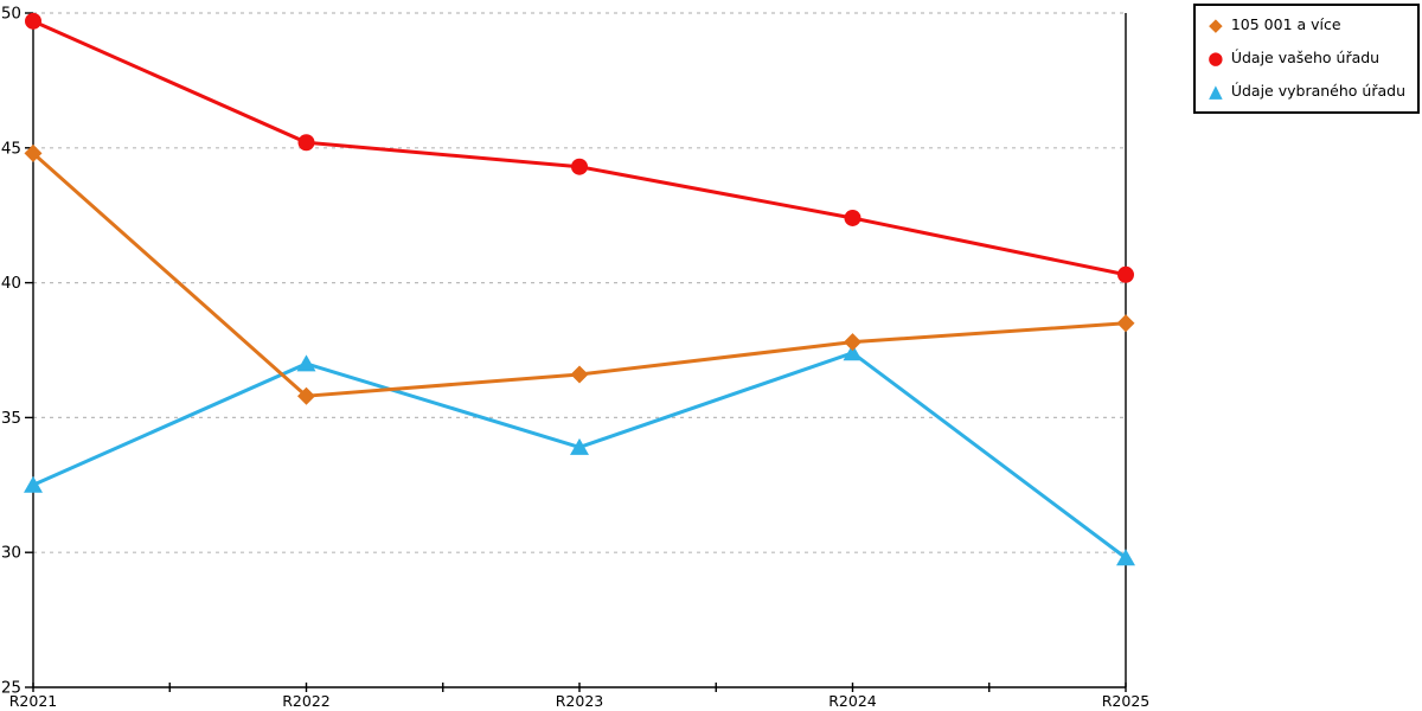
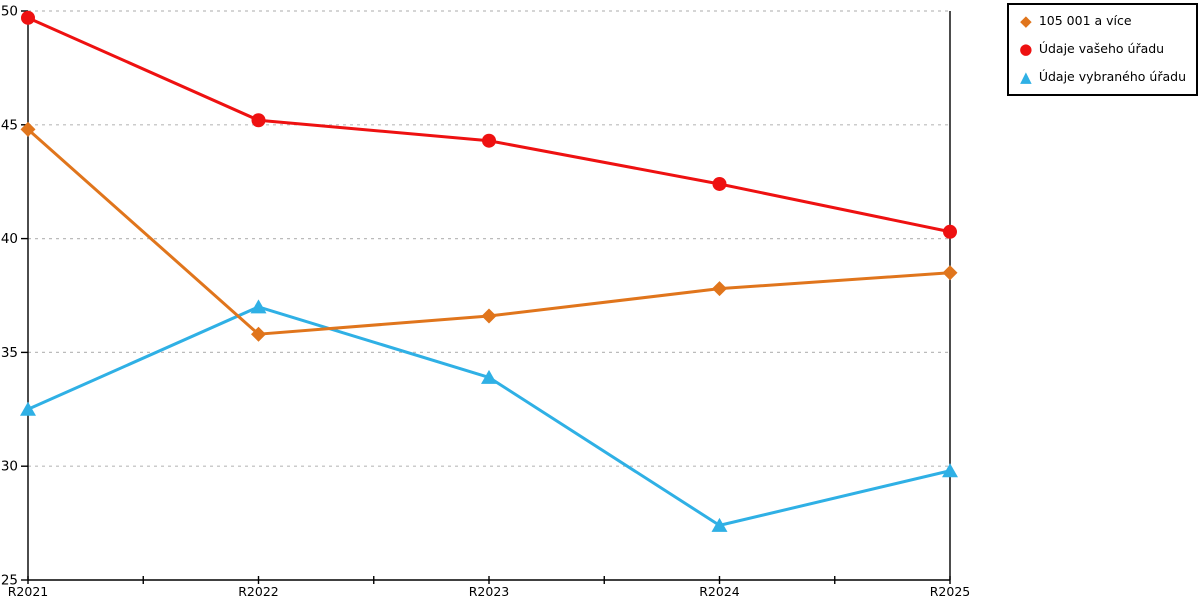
Údaje vybraného úřadu/R2024: 37.4 -> 27.4
